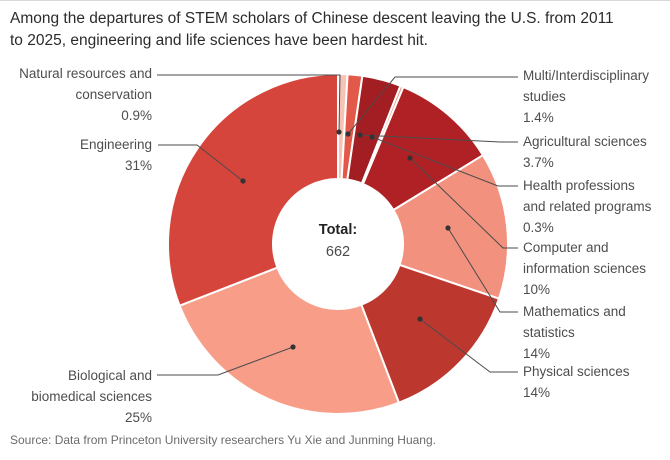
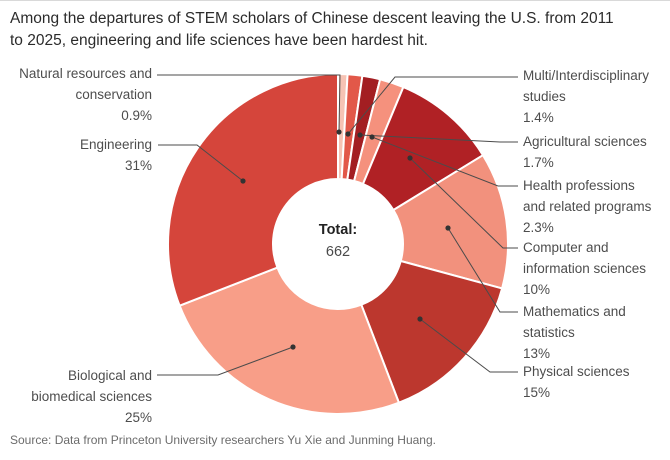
Agricultural sciences: 3.7% -> 1.7%
Health professions and related programs: 0.3% -> 2.3%
Mathematics and statistics: 14% -> 13%
Physical sciences: 14% -> 15%
